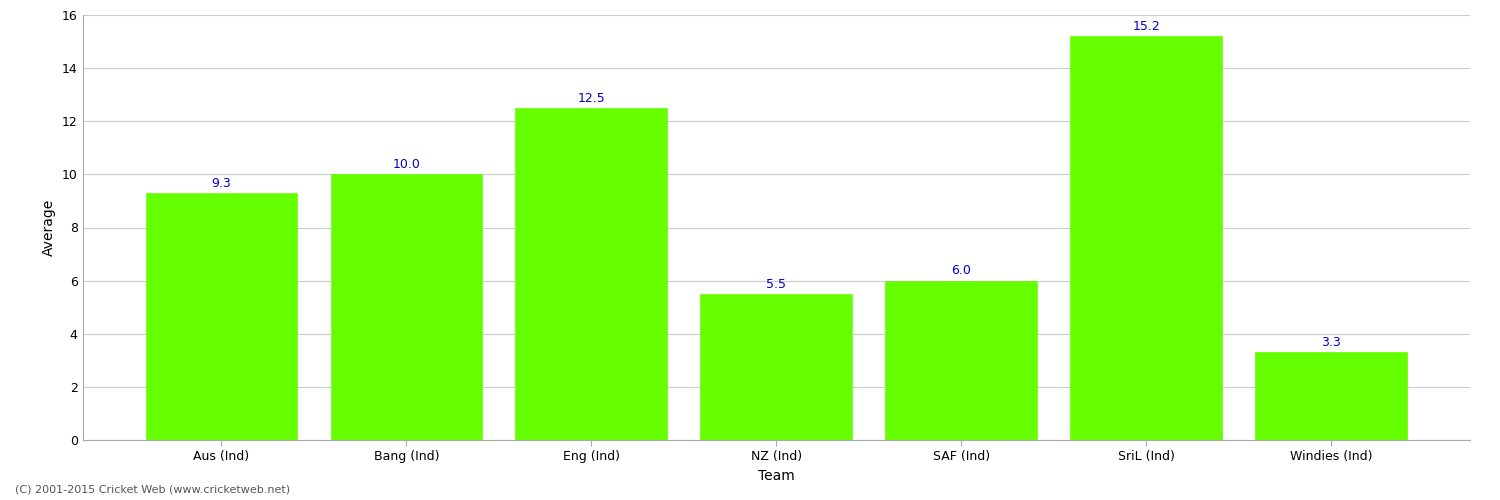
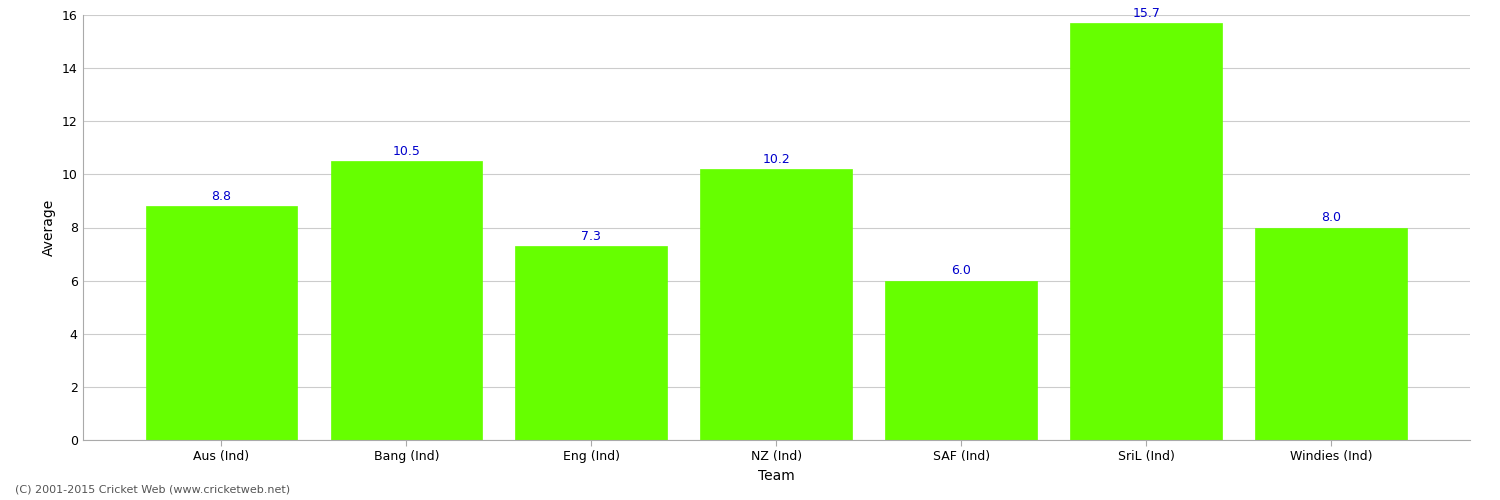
Aus (Ind): 9.3 -> 8.8
Bang (Ind): 10.0 -> 10.5
Eng (Ind): 12.5 -> 7.3
NZ (Ind): 5.5 -> 10.2
SriL (Ind): 15.2 -> 15.7
Windies (Ind): 3.3 -> 8.0
